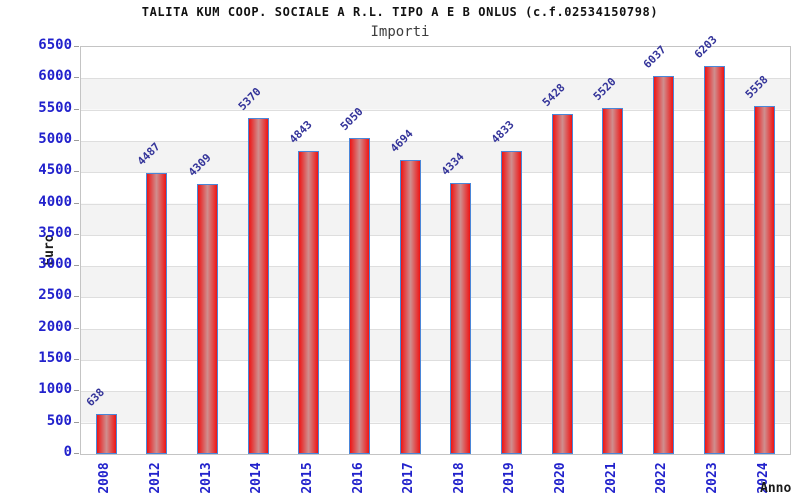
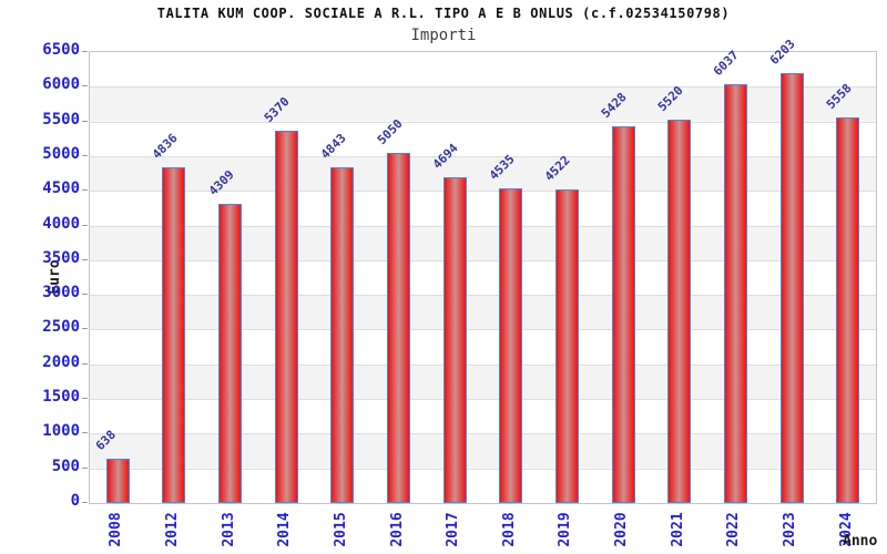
2012: 4487 -> 4836
2018: 4334 -> 4535
2019: 4833 -> 4522
